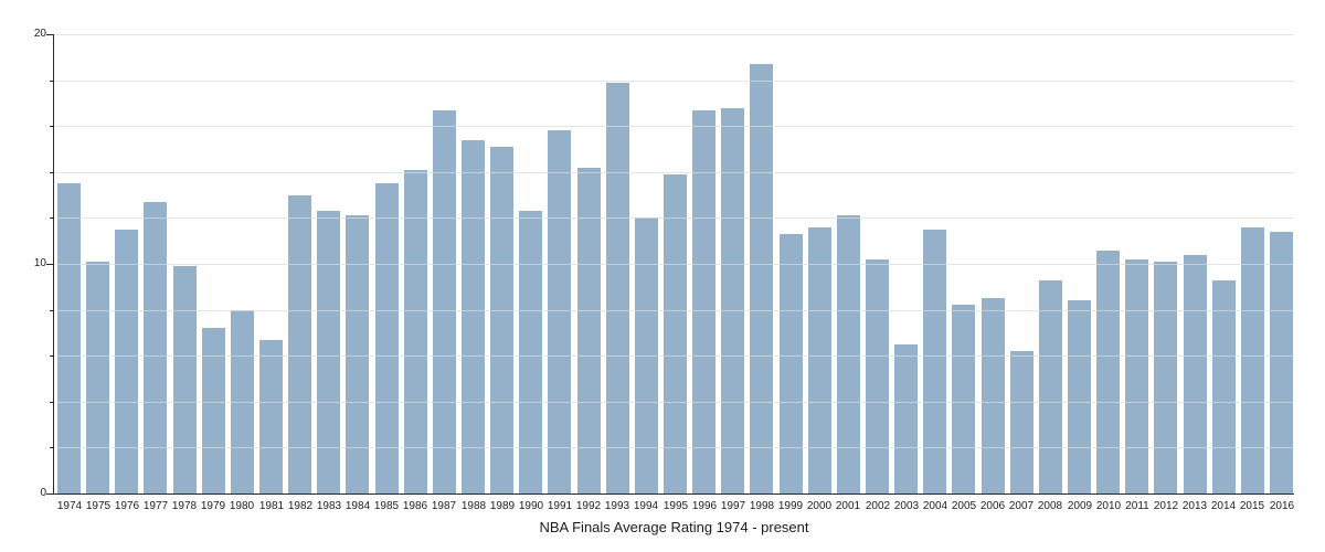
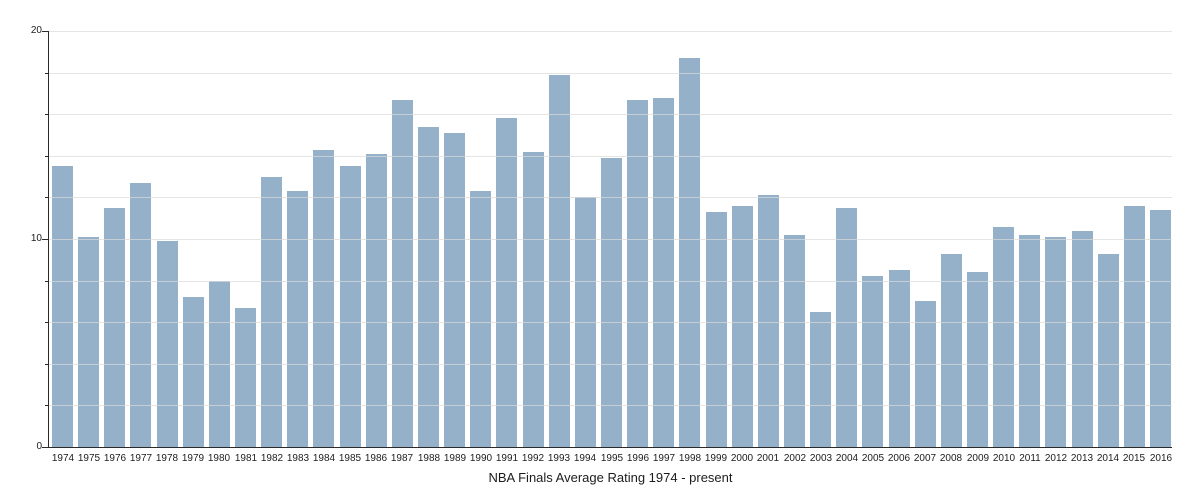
1984: 12.1 -> 14.3
2007: 6.2 -> 7.0
